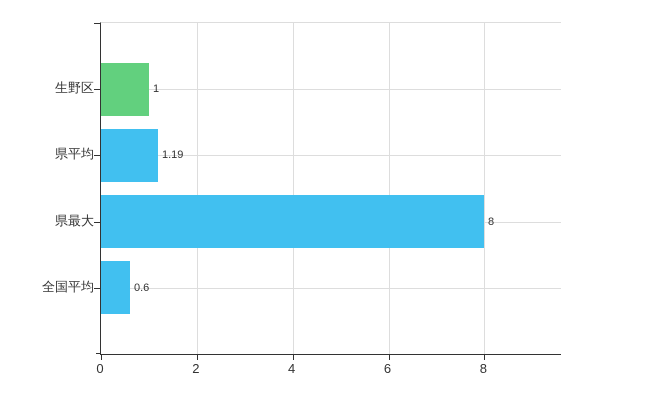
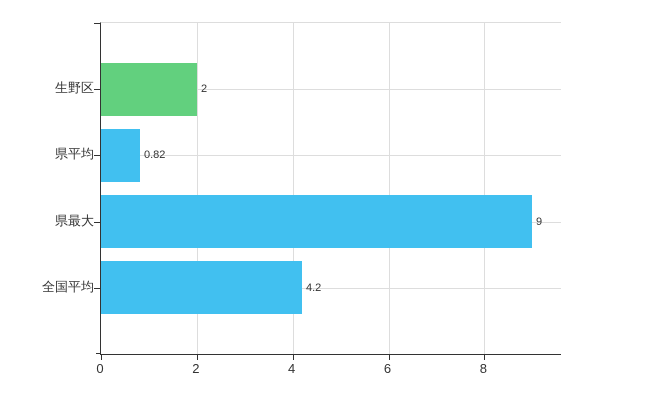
生野区: 1 -> 2
県平均: 1.19 -> 0.82
県最大: 8 -> 9
全国平均: 0.6 -> 4.2
